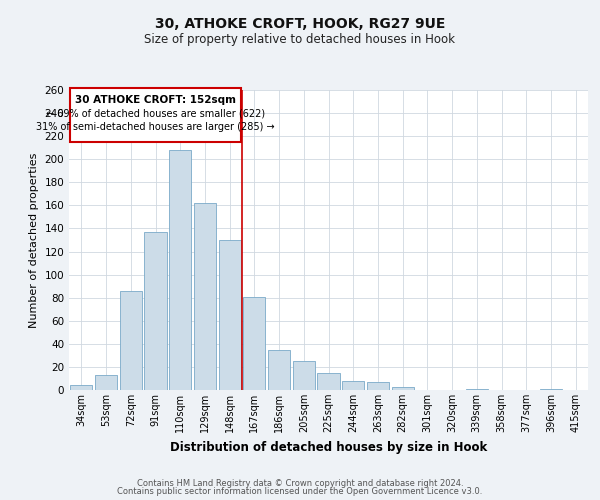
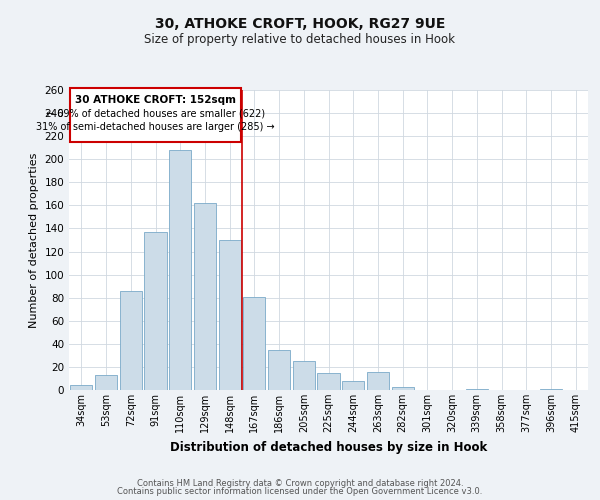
263sqm: 7 -> 16
